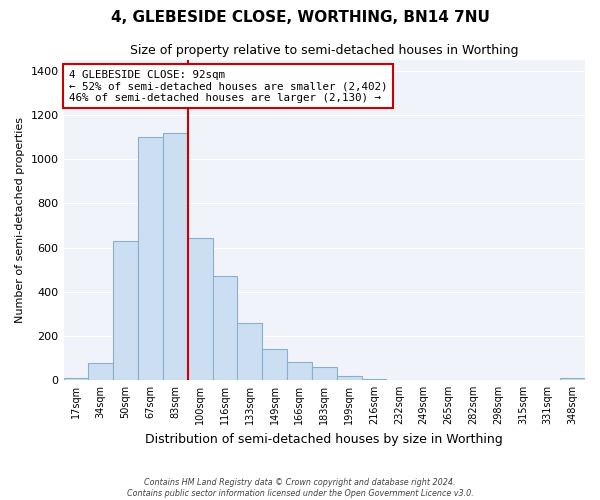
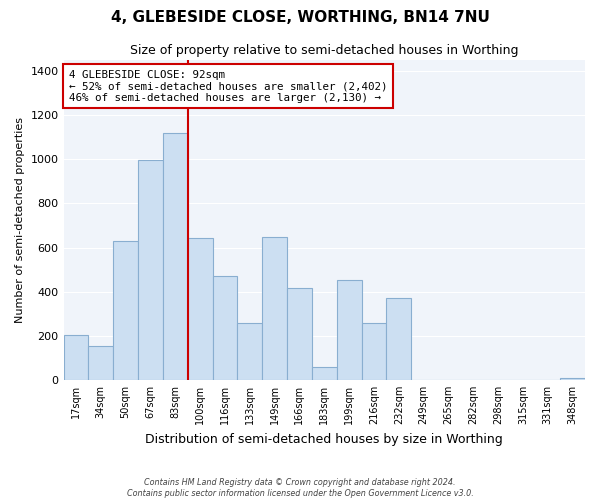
17sqm: 10 -> 205
34sqm: 75 -> 155
67sqm: 1100 -> 995
149sqm: 140 -> 650
166sqm: 80 -> 415
199sqm: 20 -> 455
216sqm: 5 -> 260
232sqm: 2 -> 370
